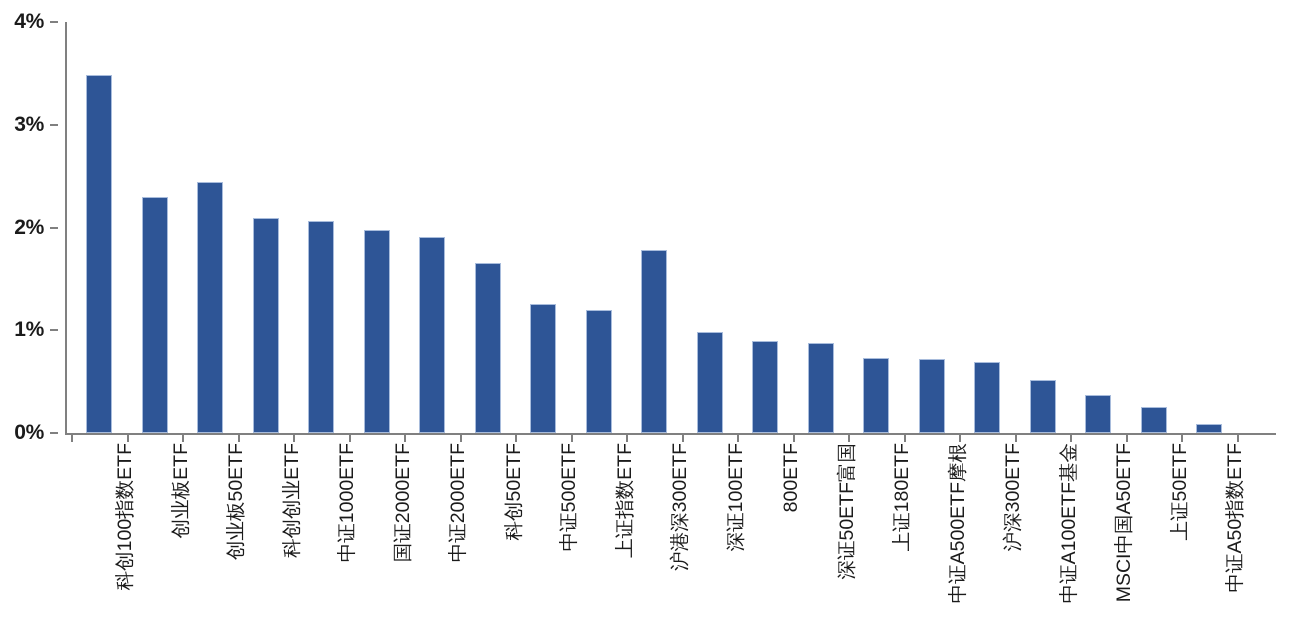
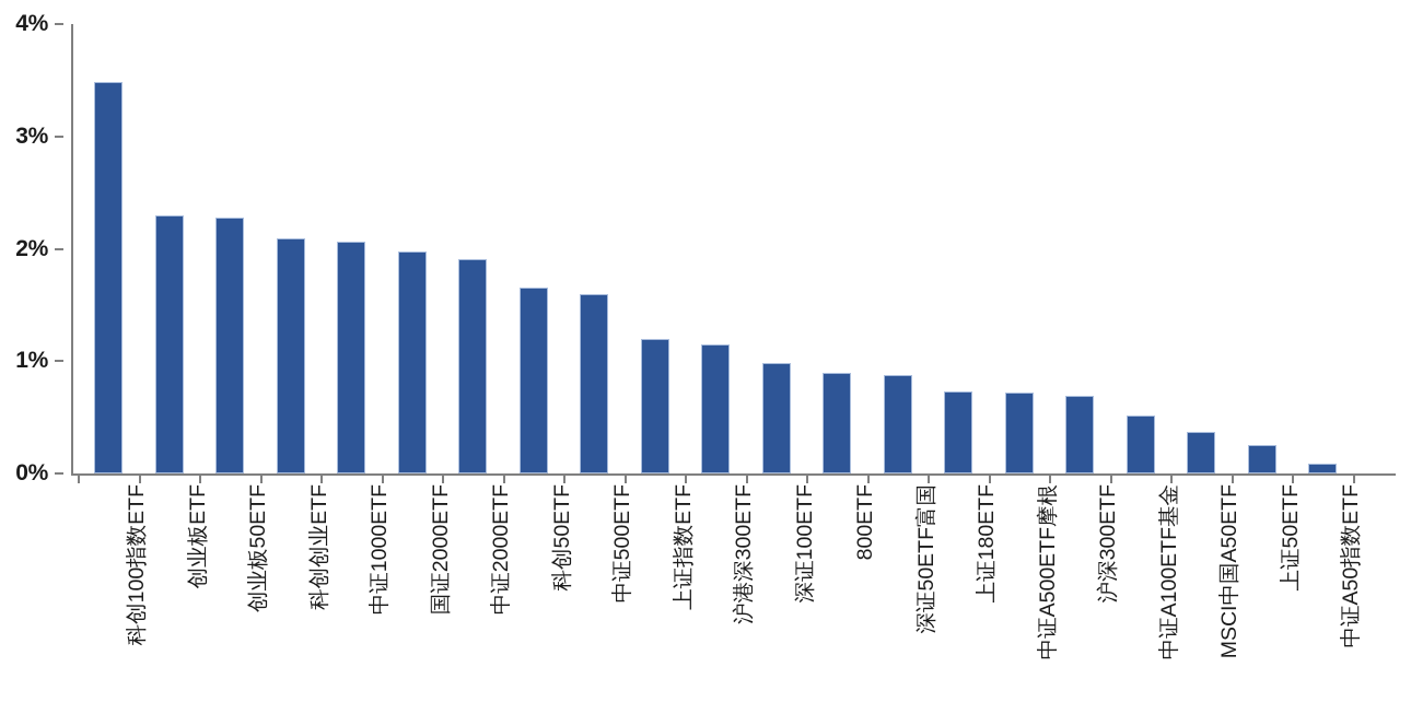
创业板50ETF: 2.44% -> 2.28%
中证500ETF: 1.26% -> 1.60%
沪港深300ETF: 1.78% -> 1.15%
